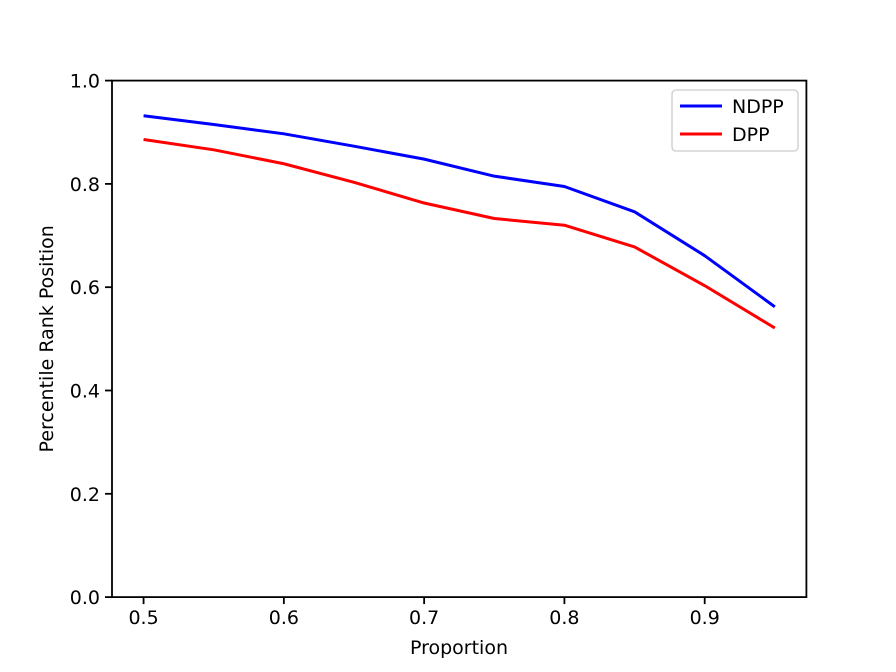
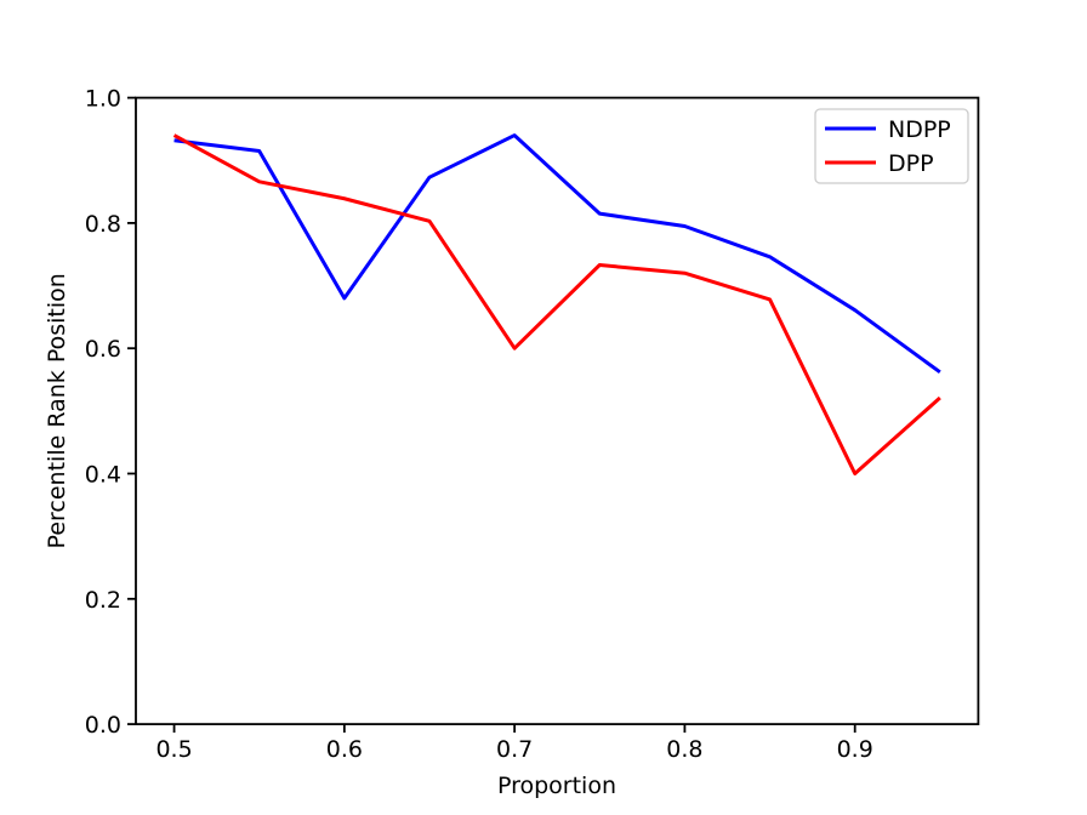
DPP/0.5: 0.89 -> 0.94
NDPP/0.6: 0.90 -> 0.68
NDPP/0.7: 0.85 -> 0.94
DPP/0.7: 0.76 -> 0.60
DPP/0.9: 0.60 -> 0.40
